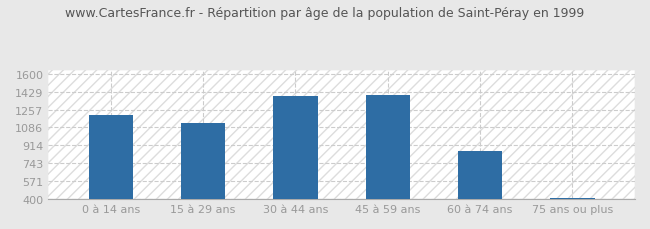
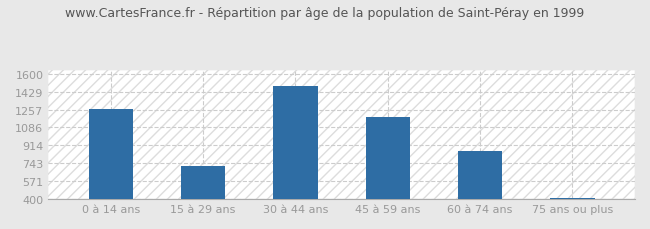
0 à 14 ans: 1210 -> 1260
15 à 29 ans: 1130 -> 720
30 à 44 ans: 1380 -> 1480
45 à 59 ans: 1400 -> 1190
